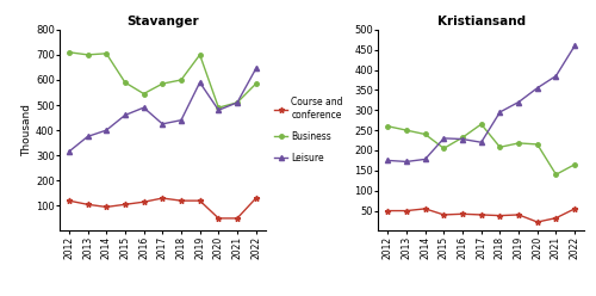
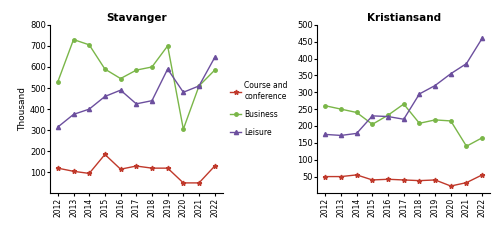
Stavanger/Business/2012: 710 -> 530
Stavanger/Business/2013: 700 -> 730
Stavanger/Course and conference/2015: 105 -> 185
Stavanger/Business/2020: 490 -> 305
